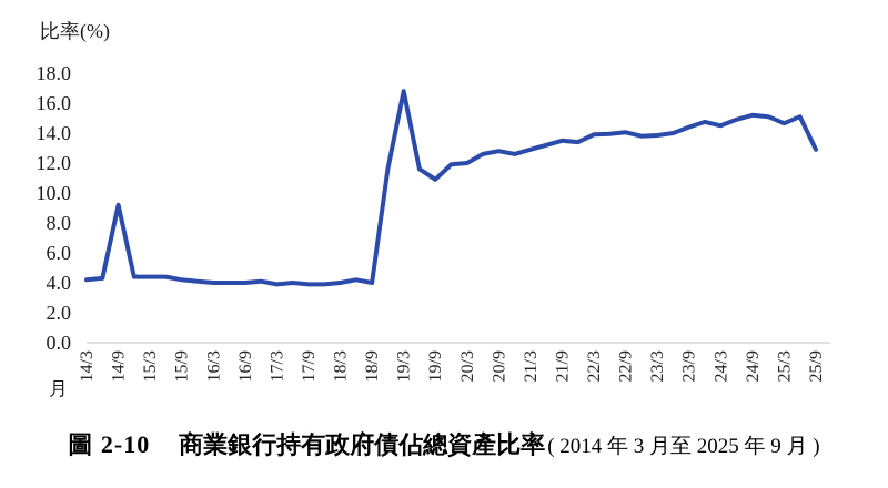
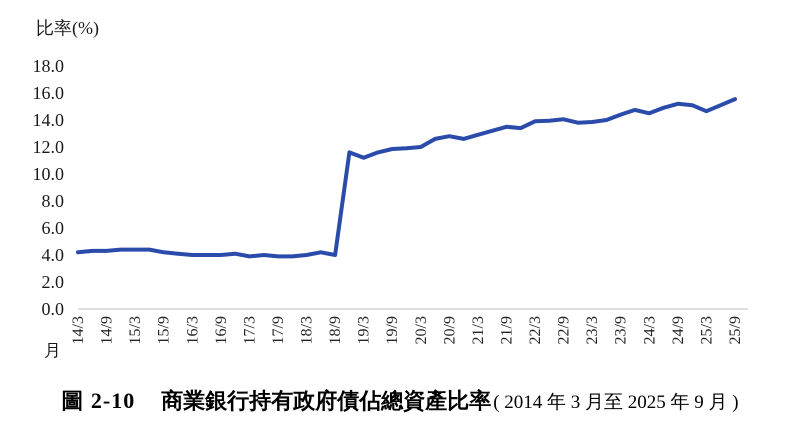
14/9: 9.2 -> 4.3
19/3: 16.8 -> 11.2
19/9: 10.9 -> 11.8
25/9: 12.9 -> 15.6
